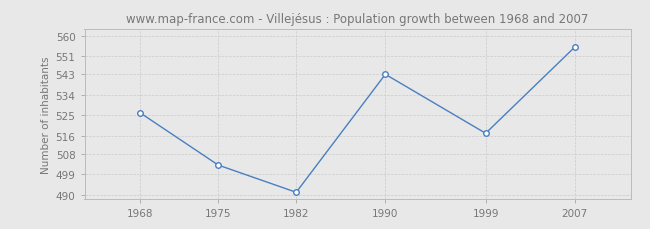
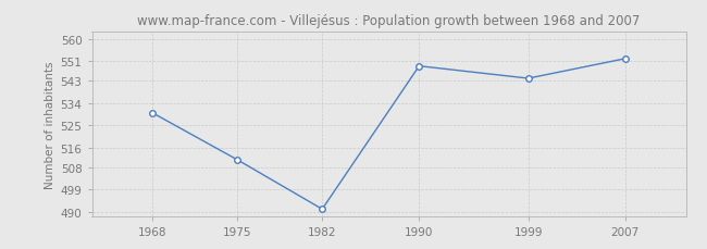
1968: 526 -> 530
1975: 503 -> 511
1990: 543 -> 549
1999: 517 -> 544
2007: 555 -> 552
